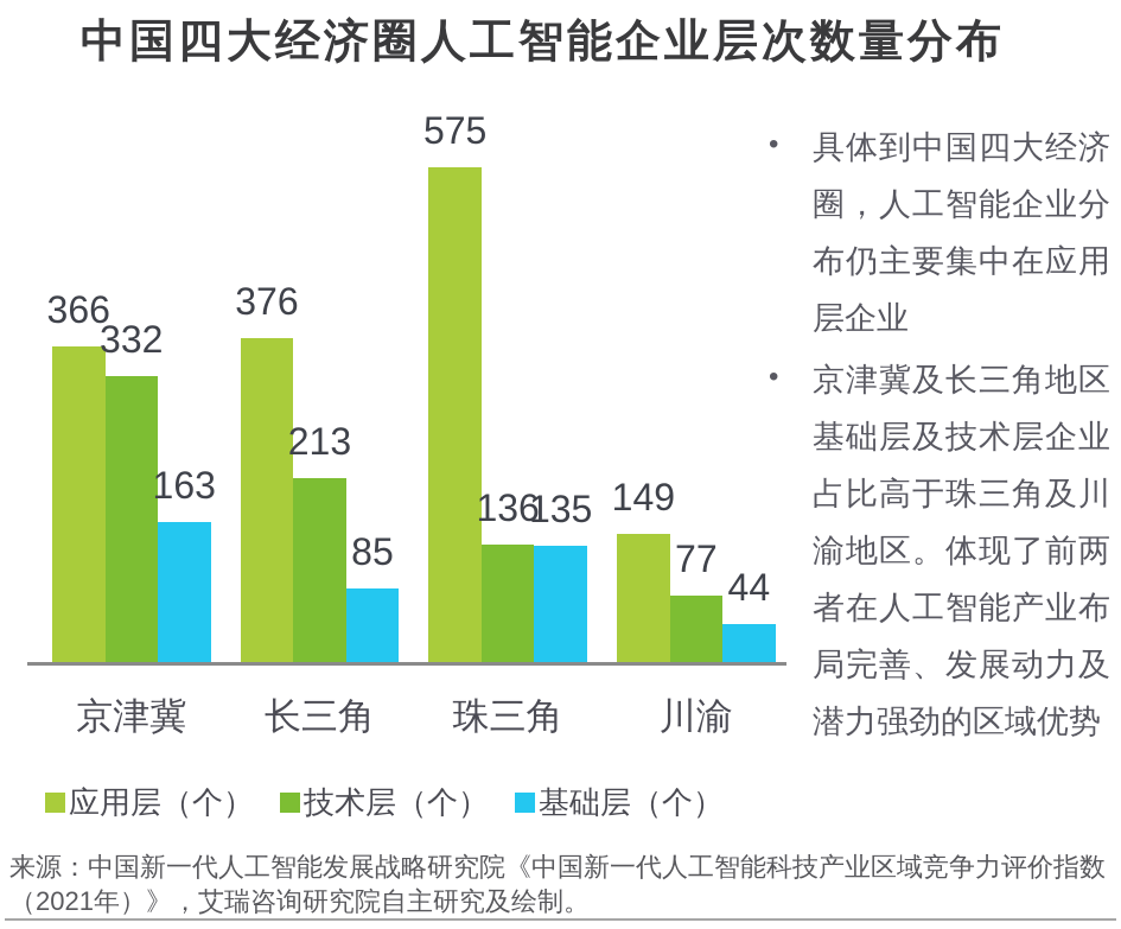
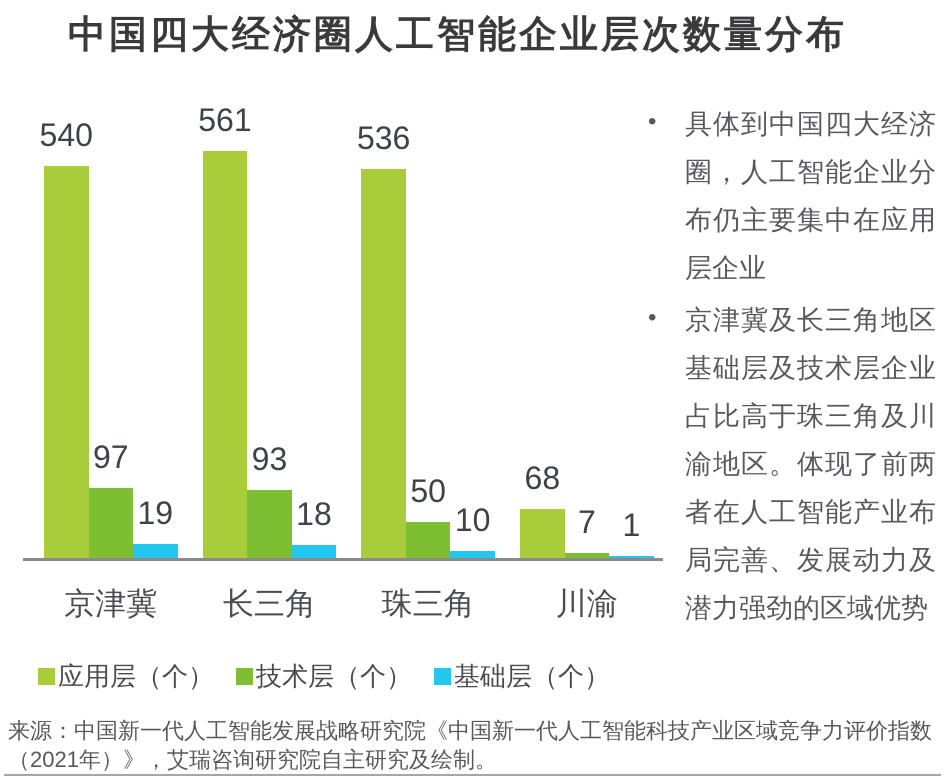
应用层（个）/京津冀: 366 -> 540
技术层（个）/京津冀: 332 -> 97
基础层（个）/京津冀: 163 -> 19
应用层（个）/长三角: 376 -> 561
技术层（个）/长三角: 213 -> 93
基础层（个）/长三角: 85 -> 18
应用层（个）/珠三角: 575 -> 536
技术层（个）/珠三角: 136 -> 50
基础层（个）/珠三角: 135 -> 10
应用层（个）/川渝: 149 -> 68
技术层（个）/川渝: 77 -> 7
基础层（个）/川渝: 44 -> 1
